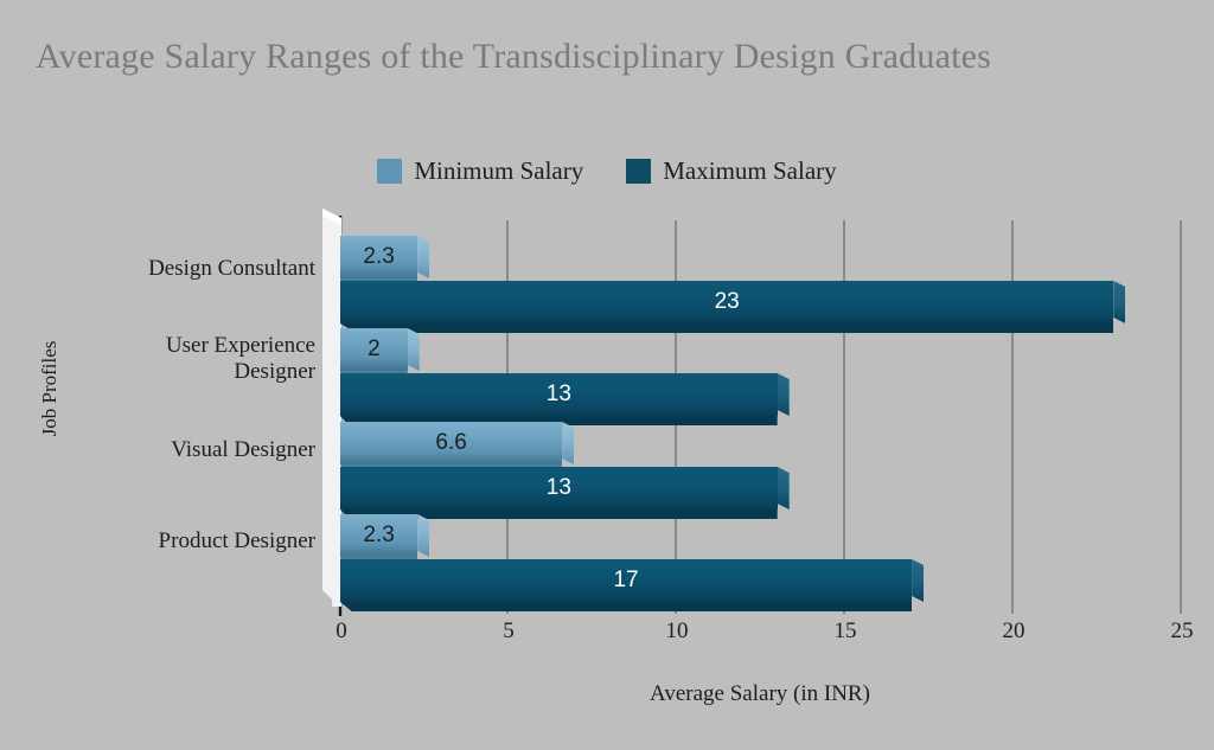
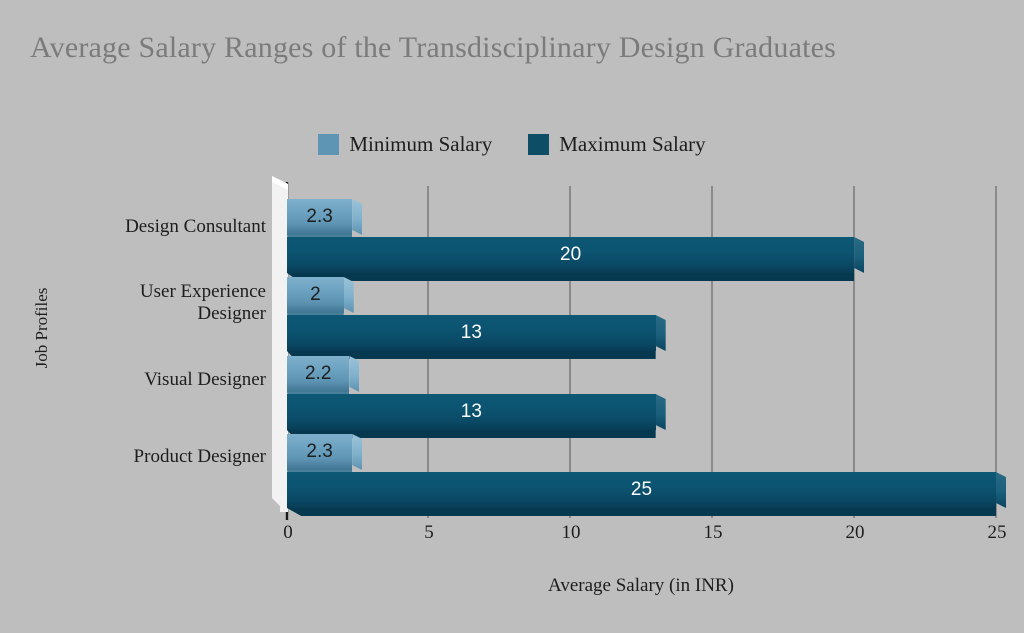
Maximum Salary/Design Consultant: 23 -> 20
Minimum Salary/Visual Designer: 6.6 -> 2.2
Maximum Salary/Product Designer: 17 -> 25
